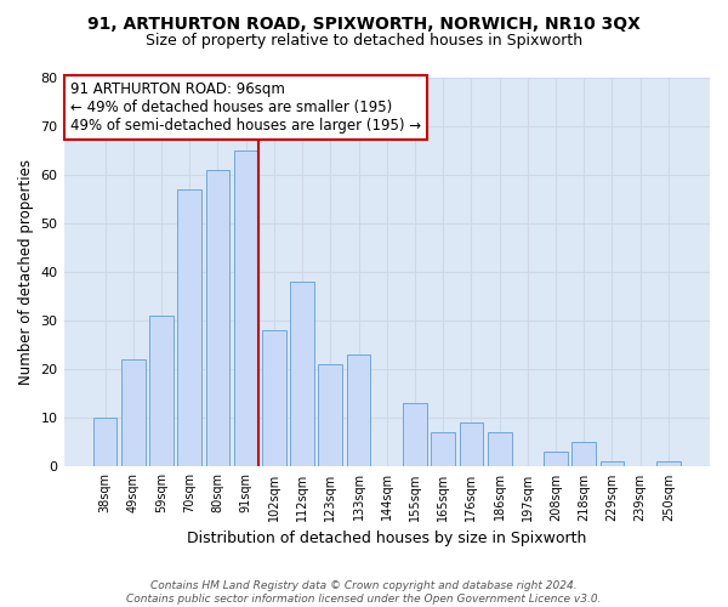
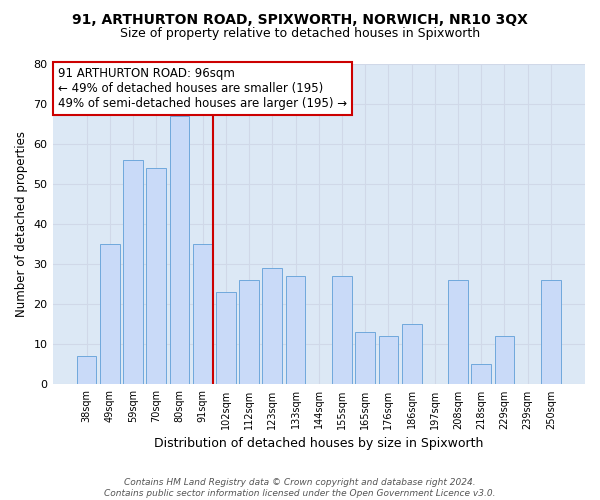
38sqm: 10 -> 7
49sqm: 22 -> 35
59sqm: 31 -> 56
70sqm: 57 -> 54
80sqm: 61 -> 67
91sqm: 65 -> 35
102sqm: 28 -> 23
112sqm: 38 -> 26
123sqm: 21 -> 29
133sqm: 23 -> 27
155sqm: 13 -> 27
165sqm: 7 -> 13
176sqm: 9 -> 12
186sqm: 7 -> 15
208sqm: 3 -> 26
229sqm: 1 -> 12
250sqm: 1 -> 26
